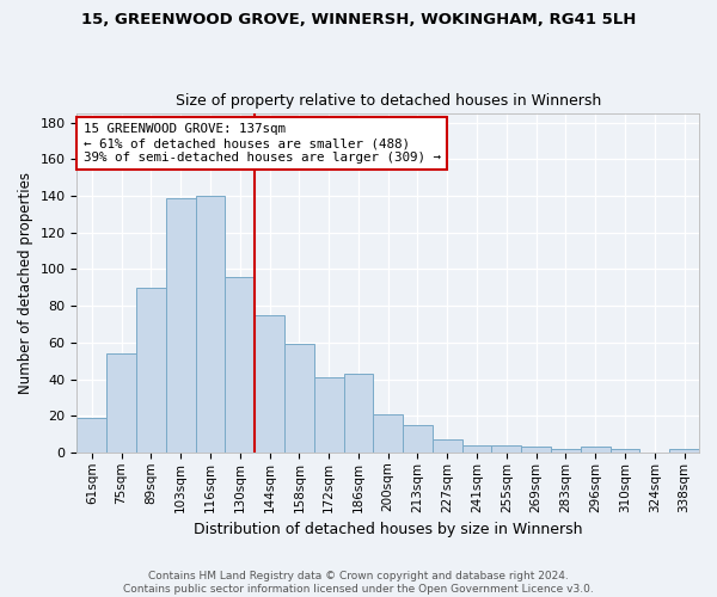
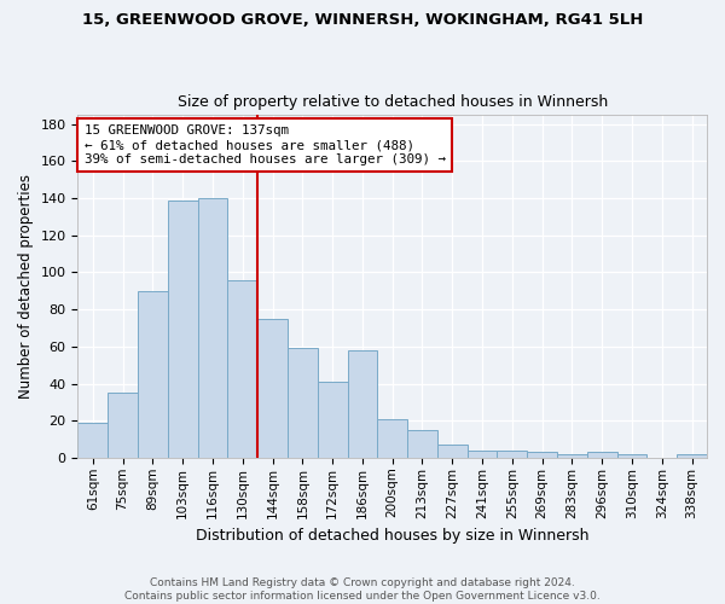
75sqm: 54 -> 35
186sqm: 43 -> 58
